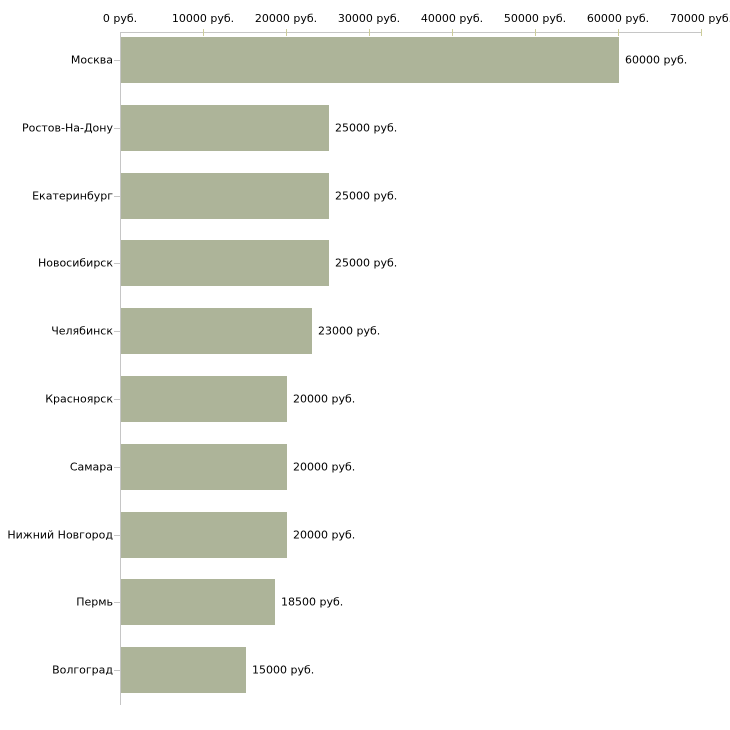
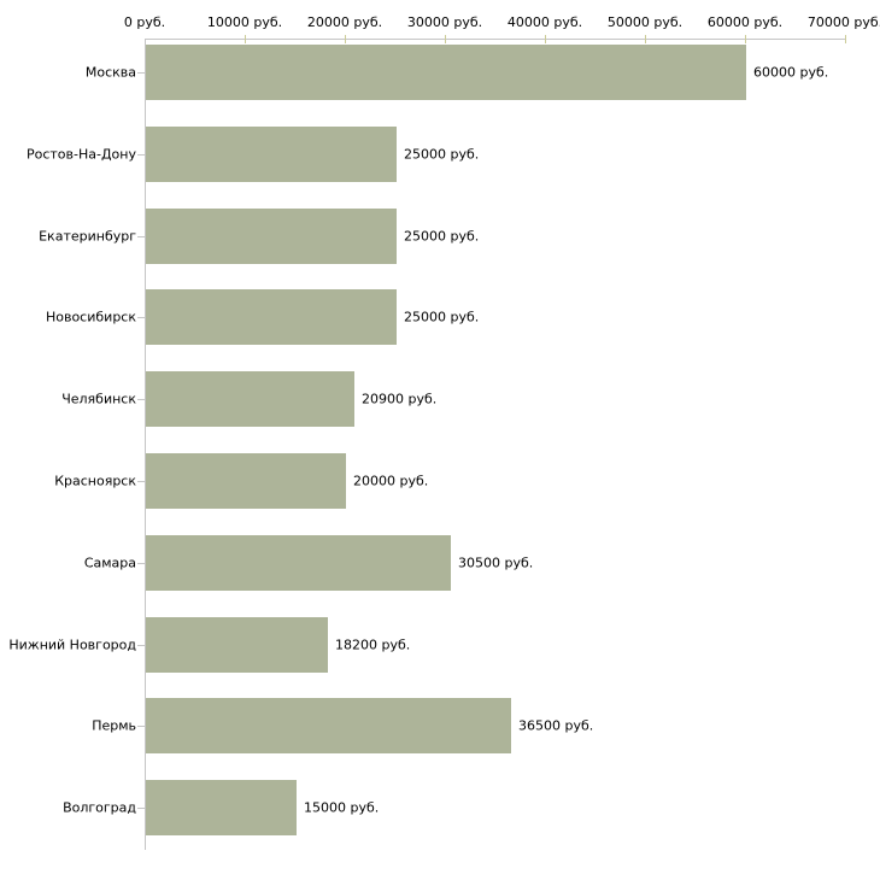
Челябинск: 23000 -> 20900
Самара: 20000 -> 30500
Нижний Новгород: 20000 -> 18200
Пермь: 18500 -> 36500
